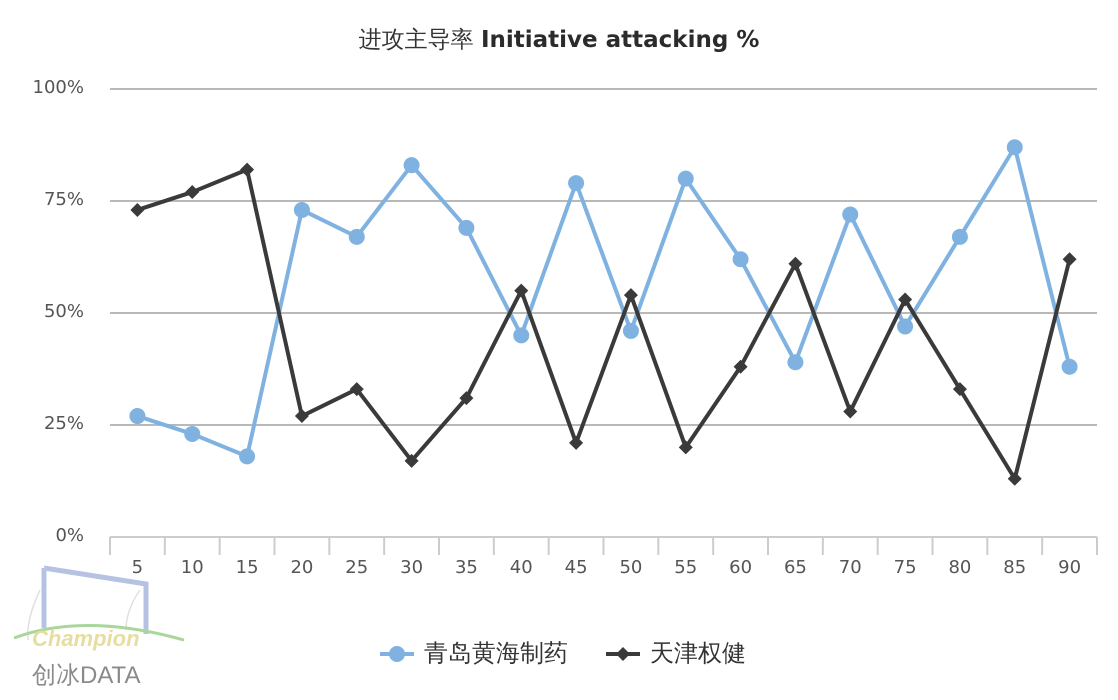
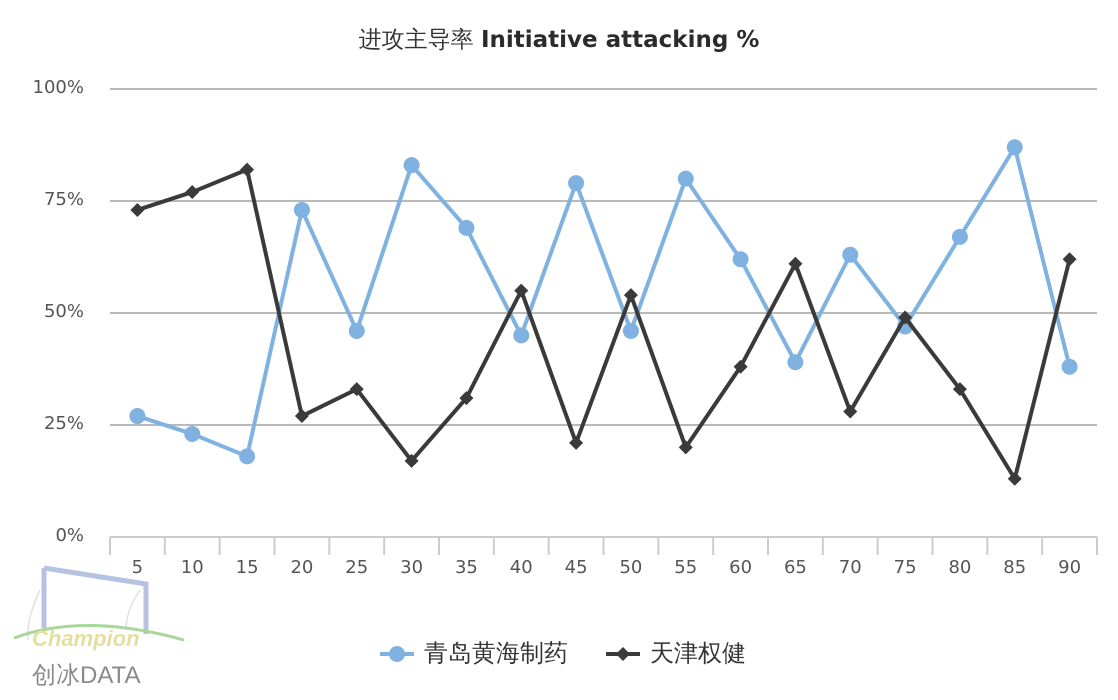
青岛黄海制药/25: 67% -> 46%
青岛黄海制药/70: 72% -> 63%
天津权健/75: 53% -> 49%
